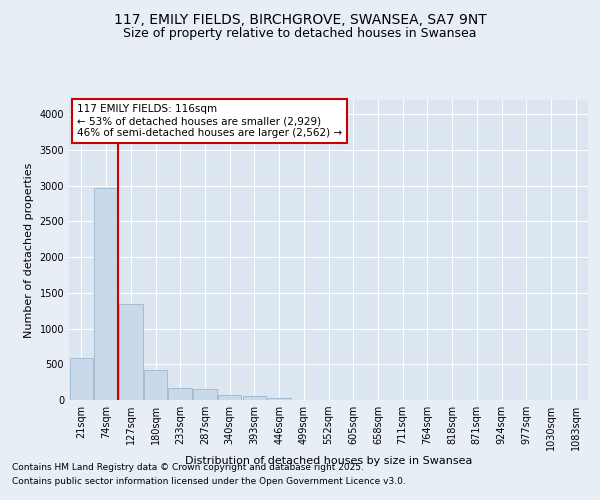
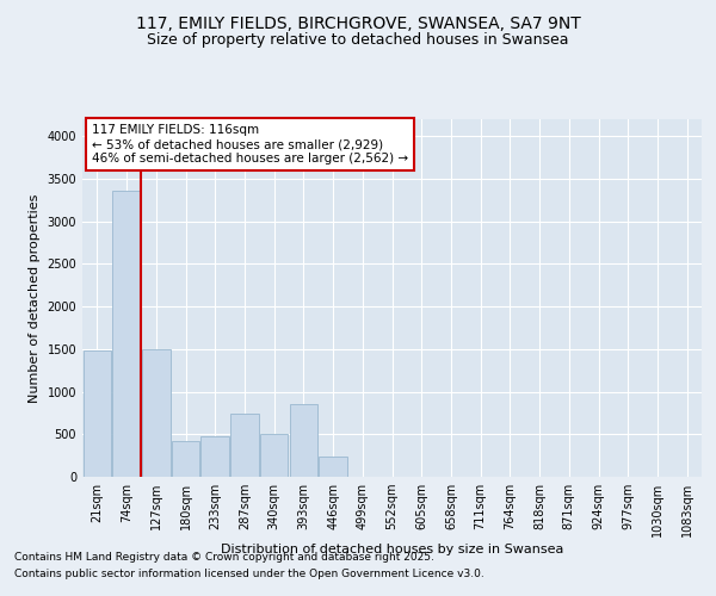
21sqm: 590 -> 1480
74sqm: 2970 -> 3360
127sqm: 1340 -> 1500
233sqm: 180 -> 480
287sqm: 160 -> 740
340sqm: 60 -> 500
393sqm: 60 -> 860
446sqm: 20 -> 240
